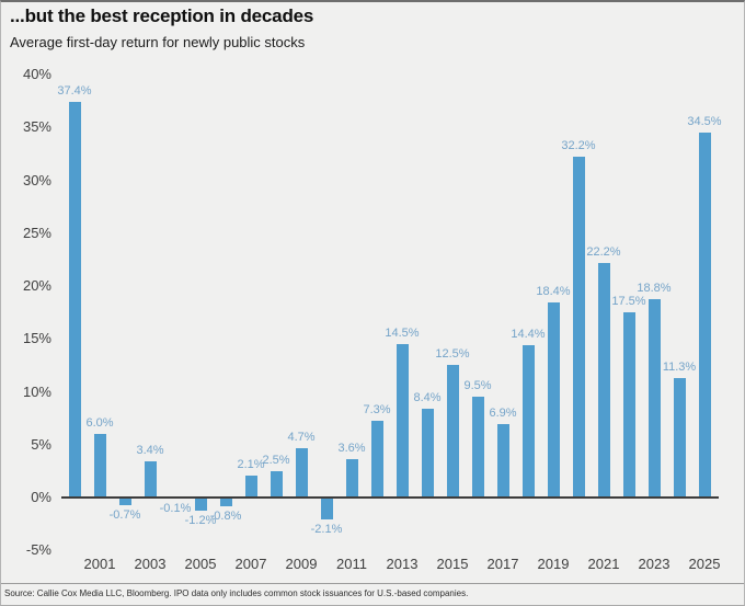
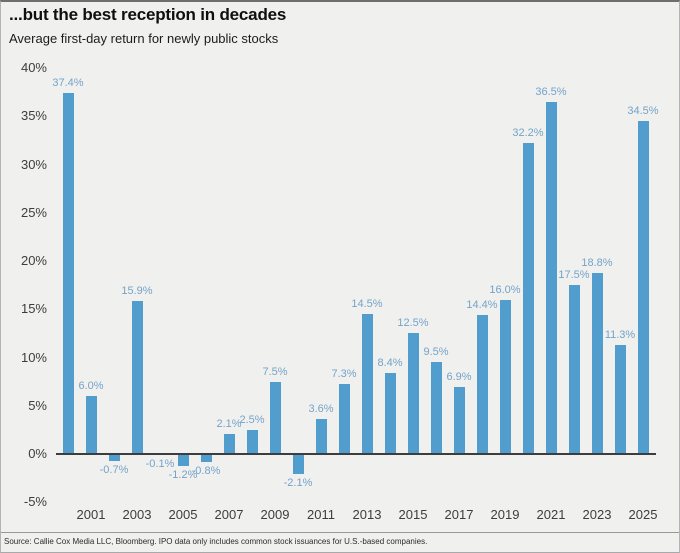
2003: 3.4% -> 15.9%
2009: 4.7% -> 7.5%
2019: 18.4% -> 16.0%
2021: 22.2% -> 36.5%
